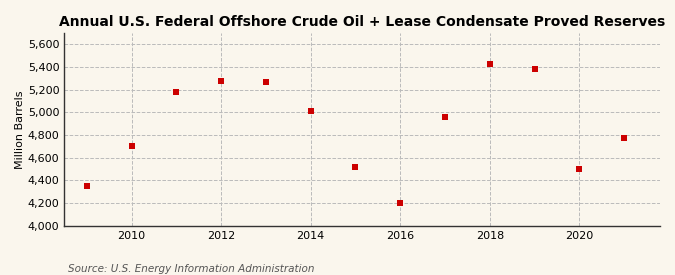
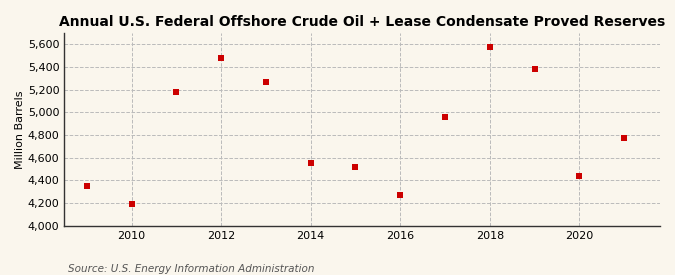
2010: 4,700 -> 4,190
2012: 5,280 -> 5,480
2014: 5,010 -> 4,550
2016: 4,200 -> 4,270
2018: 5,430 -> 5,580
2020: 4,500 -> 4,440
